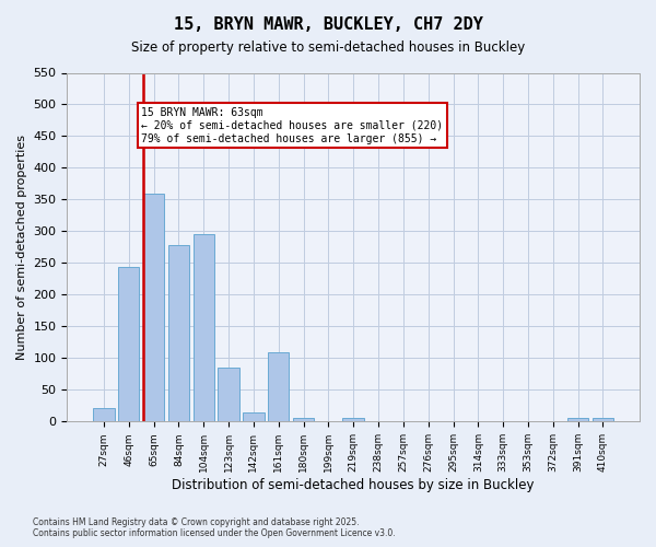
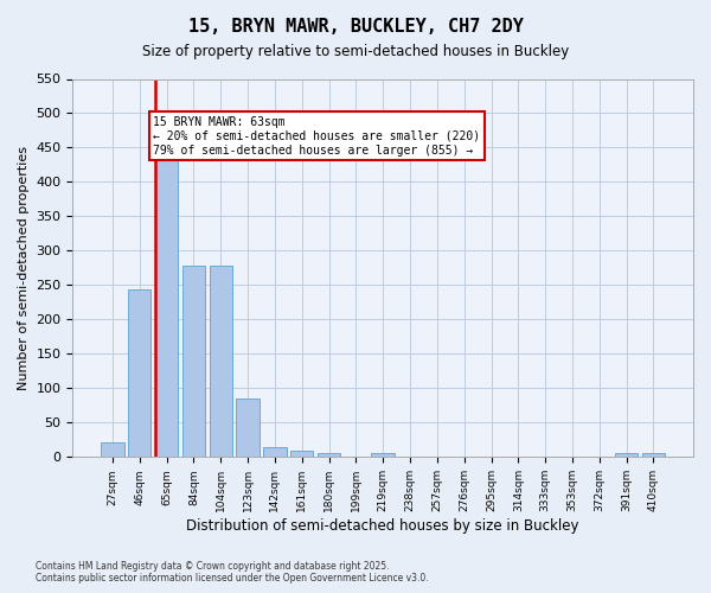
65sqm: 360 -> 435
104sqm: 296 -> 278
161sqm: 110 -> 10
